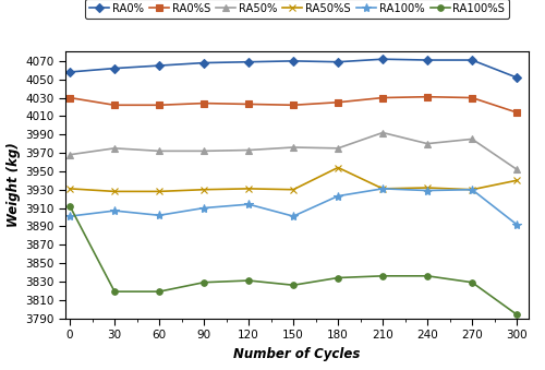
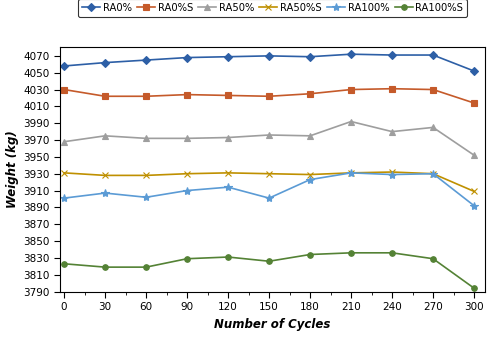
RA100%S/0: 3912 -> 3823
RA50%S/180: 3954 -> 3929
RA50%S/300: 3940 -> 3909
